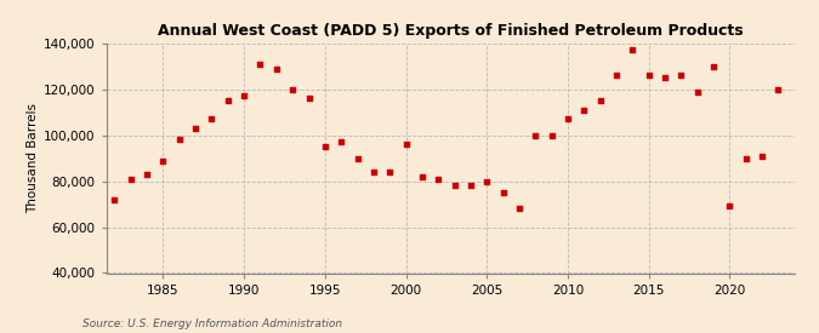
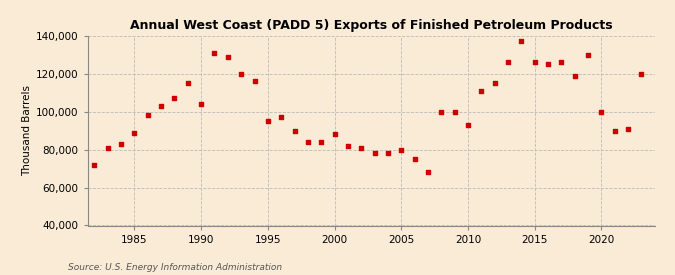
1990: 117,000 -> 104,000
2000: 96,000 -> 88,000
2010: 107,000 -> 93,000
2020: 69,000 -> 100,000
